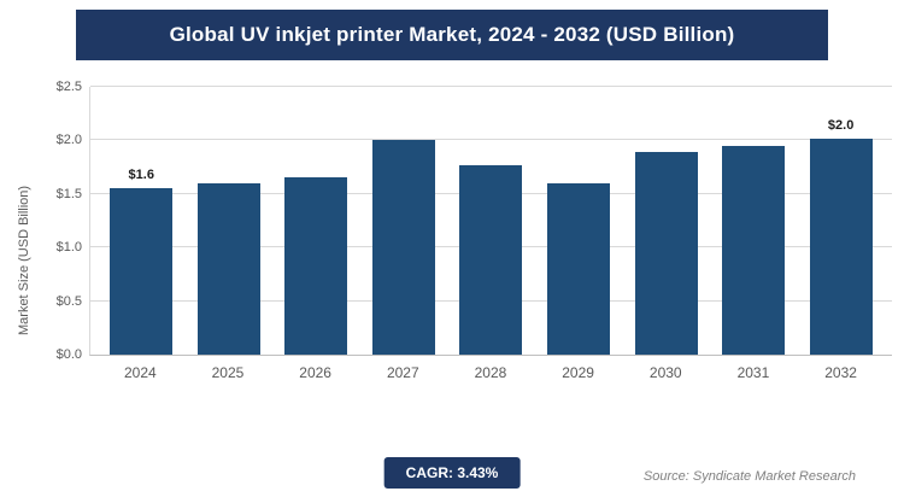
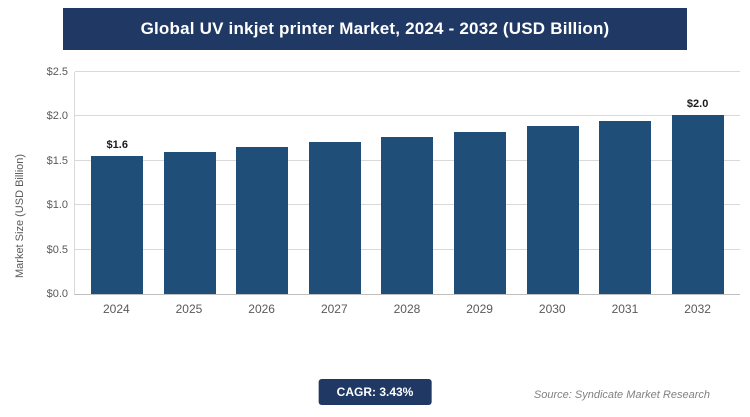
2027: $2.0 -> $1.7
2029: $1.6 -> $1.8
